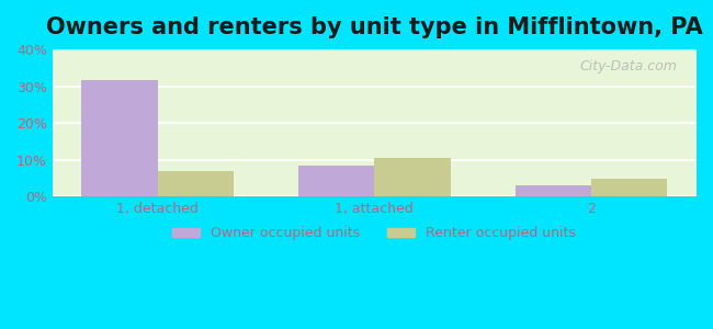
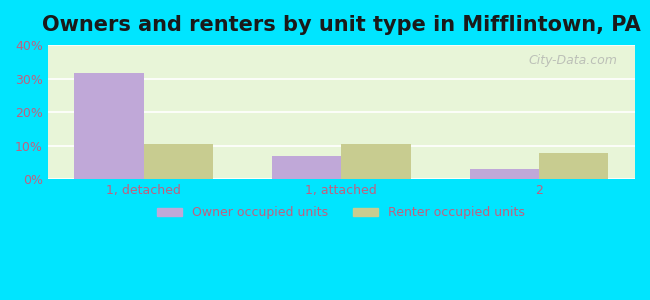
Renter occupied units/1, detached: 7.0% -> 10.5%
Owner occupied units/1, attached: 8.5% -> 7.0%
Renter occupied units/2: 5.0% -> 8.0%
